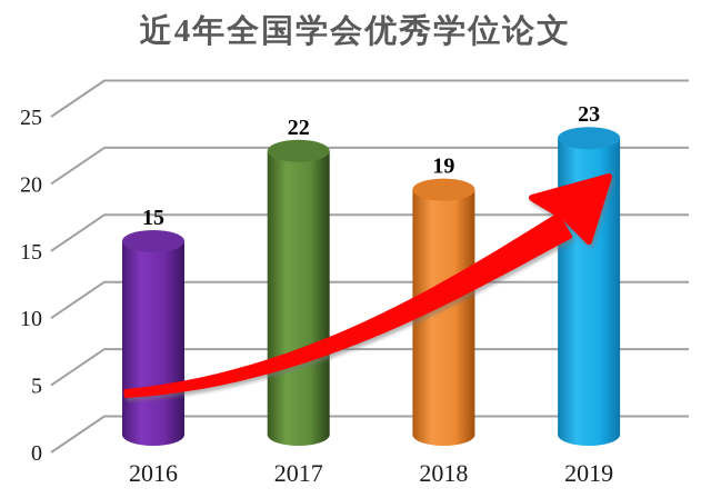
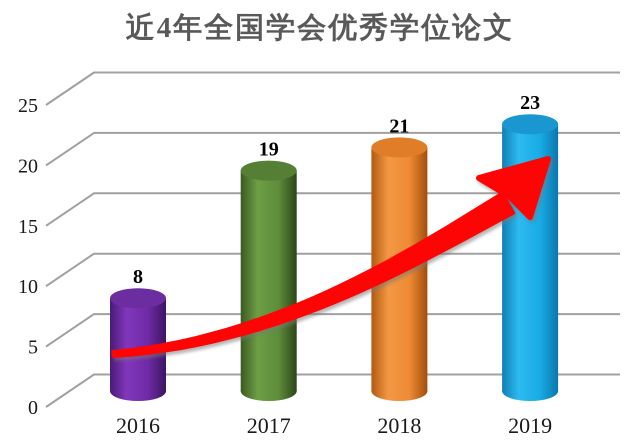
2016: 15 -> 8
2017: 22 -> 19
2018: 19 -> 21
